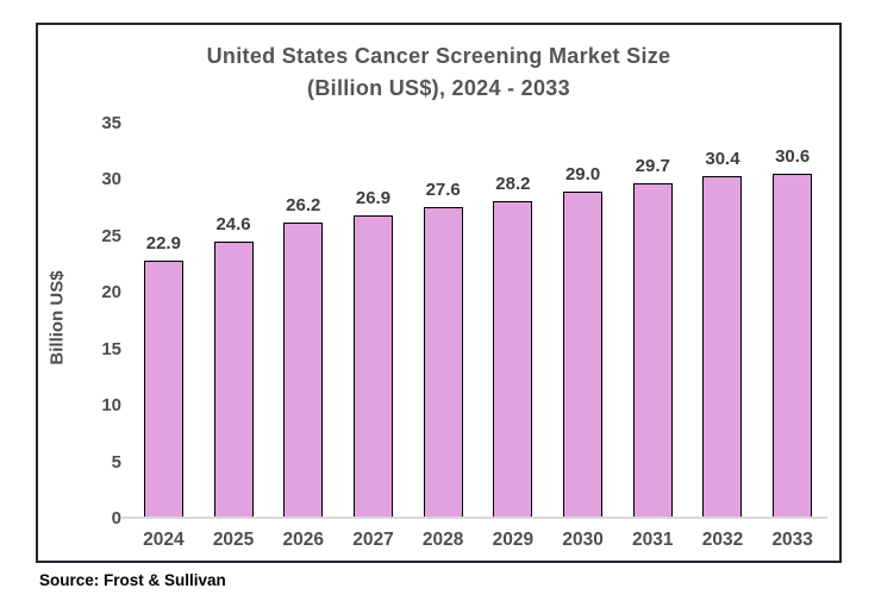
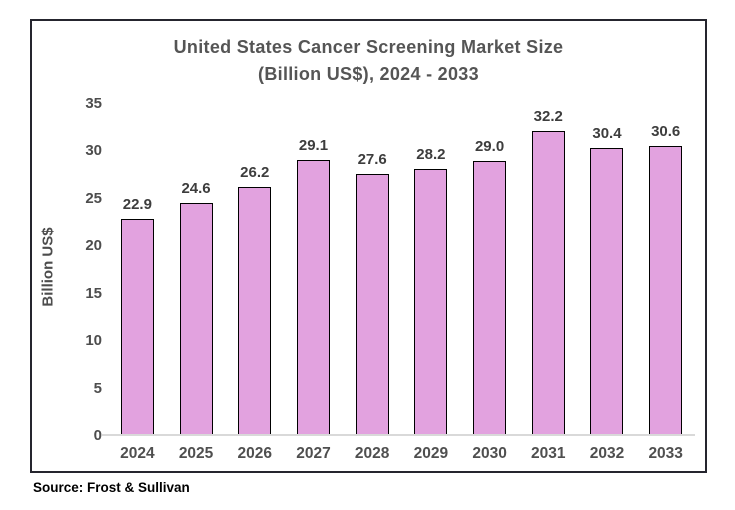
2027: 26.9 -> 29.1
2031: 29.7 -> 32.2
